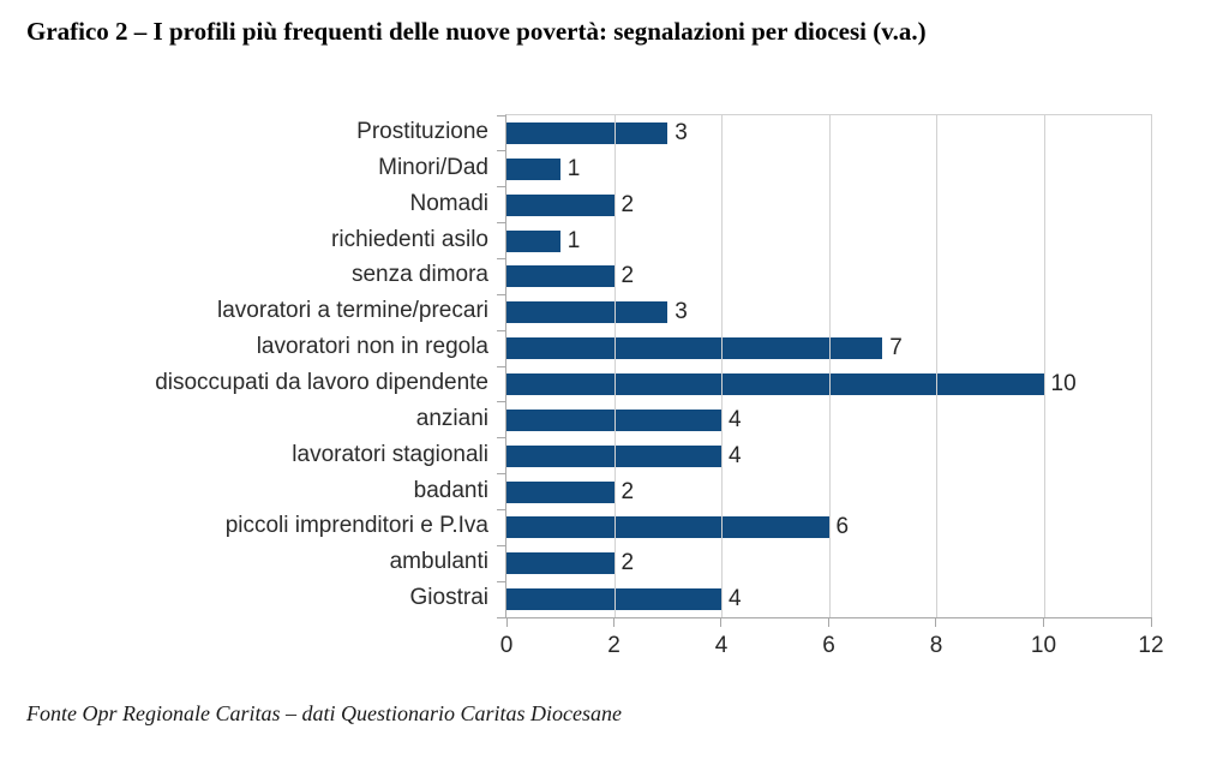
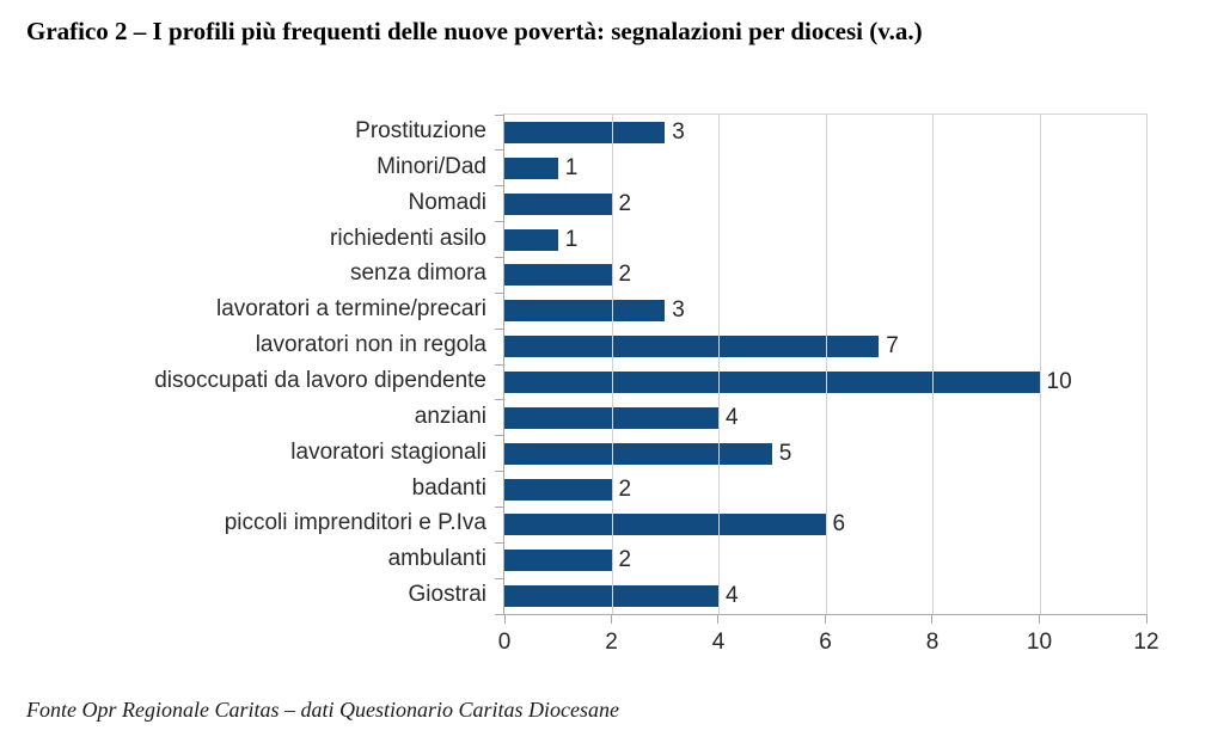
lavoratori stagionali: 4 -> 5
